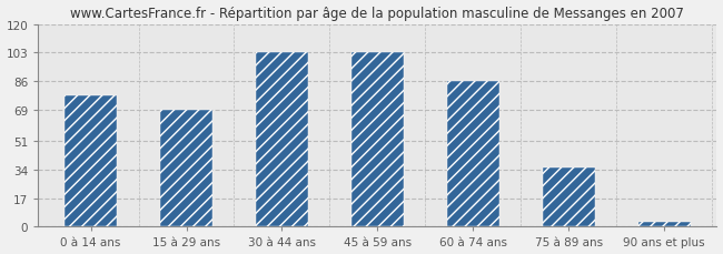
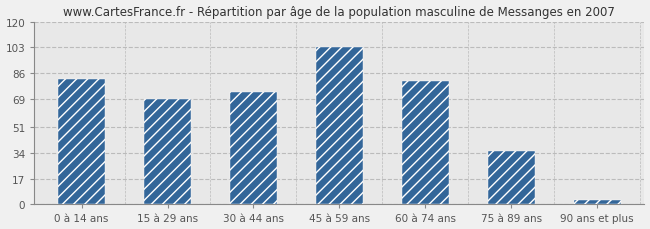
0 à 14 ans: 78 -> 82
30 à 44 ans: 103 -> 74
60 à 74 ans: 86 -> 81
